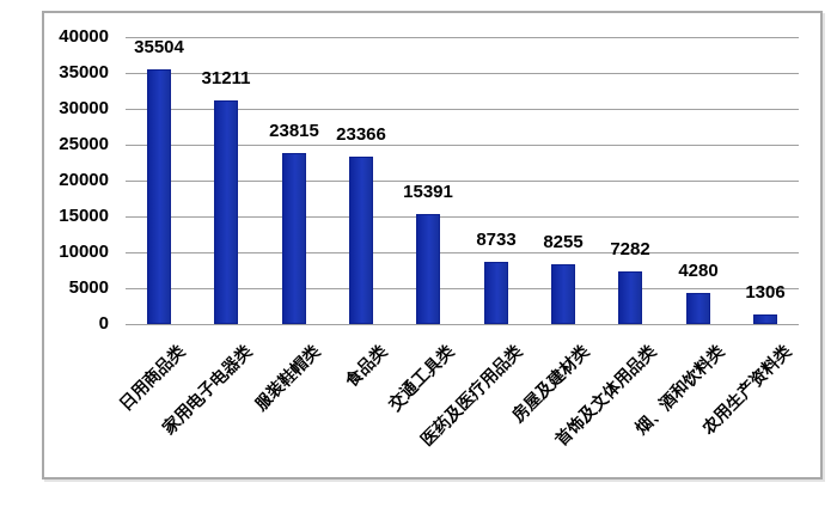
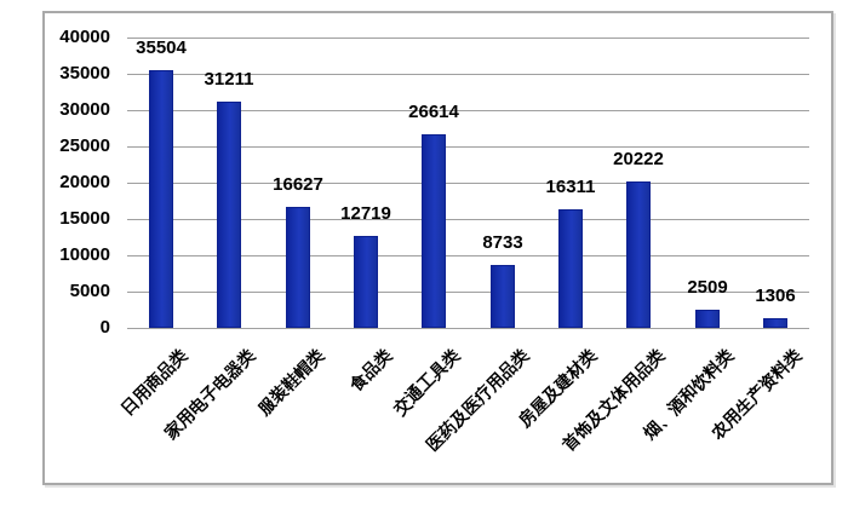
服装鞋帽类: 23815 -> 16627
食品类: 23366 -> 12719
交通工具类: 15391 -> 26614
房屋及建材类: 8255 -> 16311
首饰及文体用品类: 7282 -> 20222
烟、酒和饮料类: 4280 -> 2509
